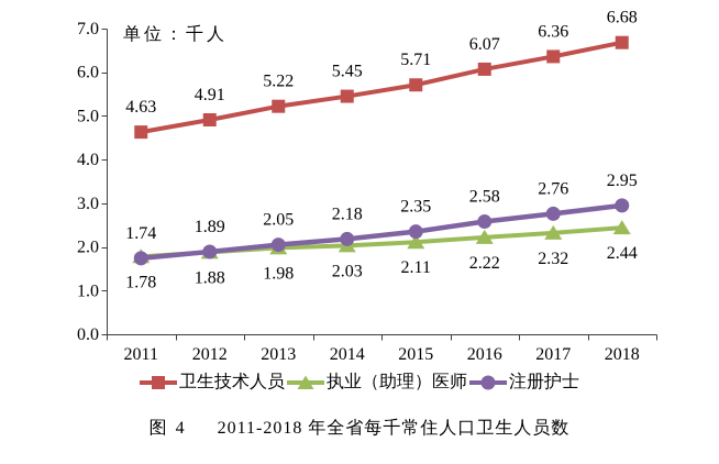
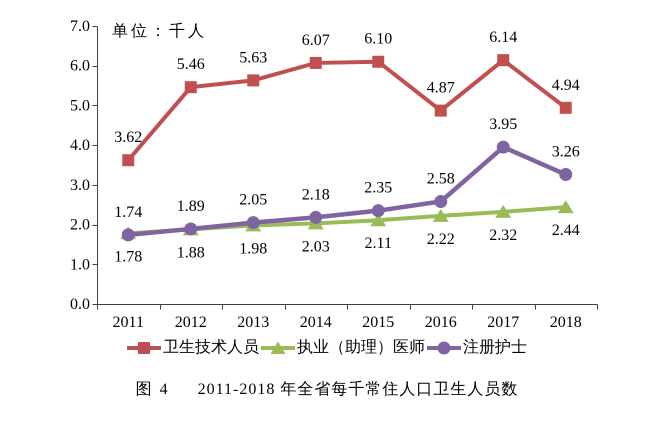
卫生技术人员/2011: 4.63 -> 3.62
卫生技术人员/2012: 4.91 -> 5.46
卫生技术人员/2013: 5.22 -> 5.63
卫生技术人员/2014: 5.45 -> 6.07
卫生技术人员/2015: 5.71 -> 6.10
卫生技术人员/2016: 6.07 -> 4.87
卫生技术人员/2017: 6.36 -> 6.14
注册护士/2017: 2.76 -> 3.95
卫生技术人员/2018: 6.68 -> 4.94
注册护士/2018: 2.95 -> 3.26
